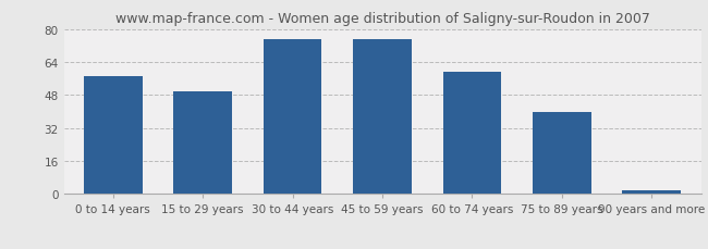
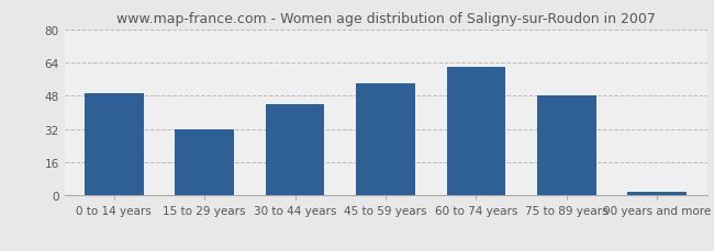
0 to 14 years: 57 -> 49
15 to 29 years: 50 -> 32
30 to 44 years: 75 -> 44
45 to 59 years: 75 -> 54
60 to 74 years: 59 -> 62
75 to 89 years: 40 -> 48
